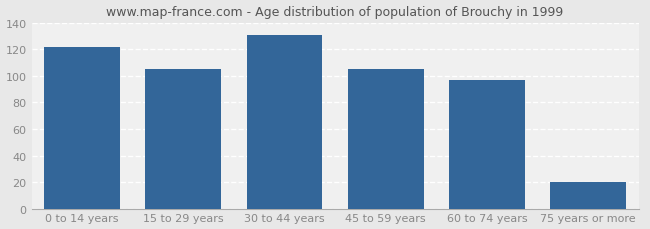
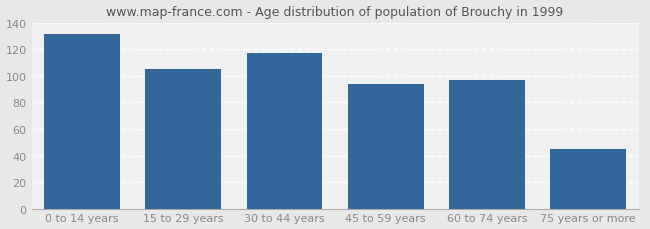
0 to 14 years: 122 -> 132
30 to 44 years: 131 -> 117
45 to 59 years: 105 -> 94
75 years or more: 20 -> 45
